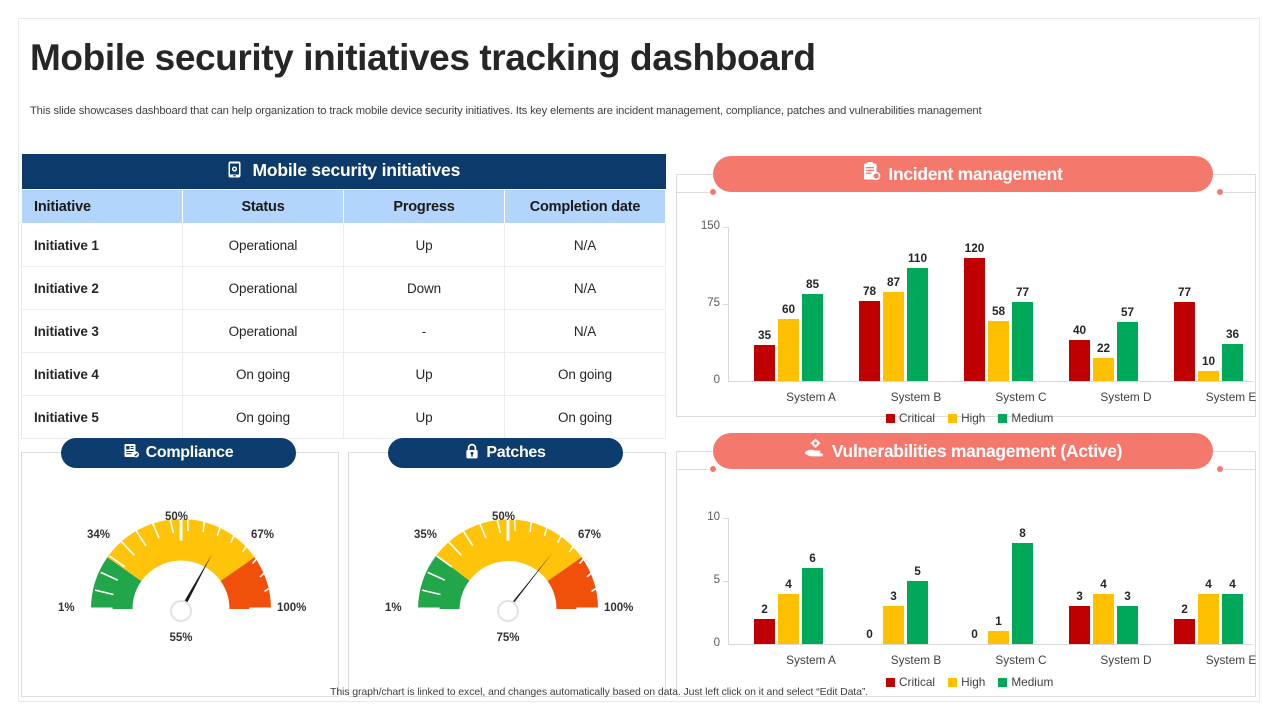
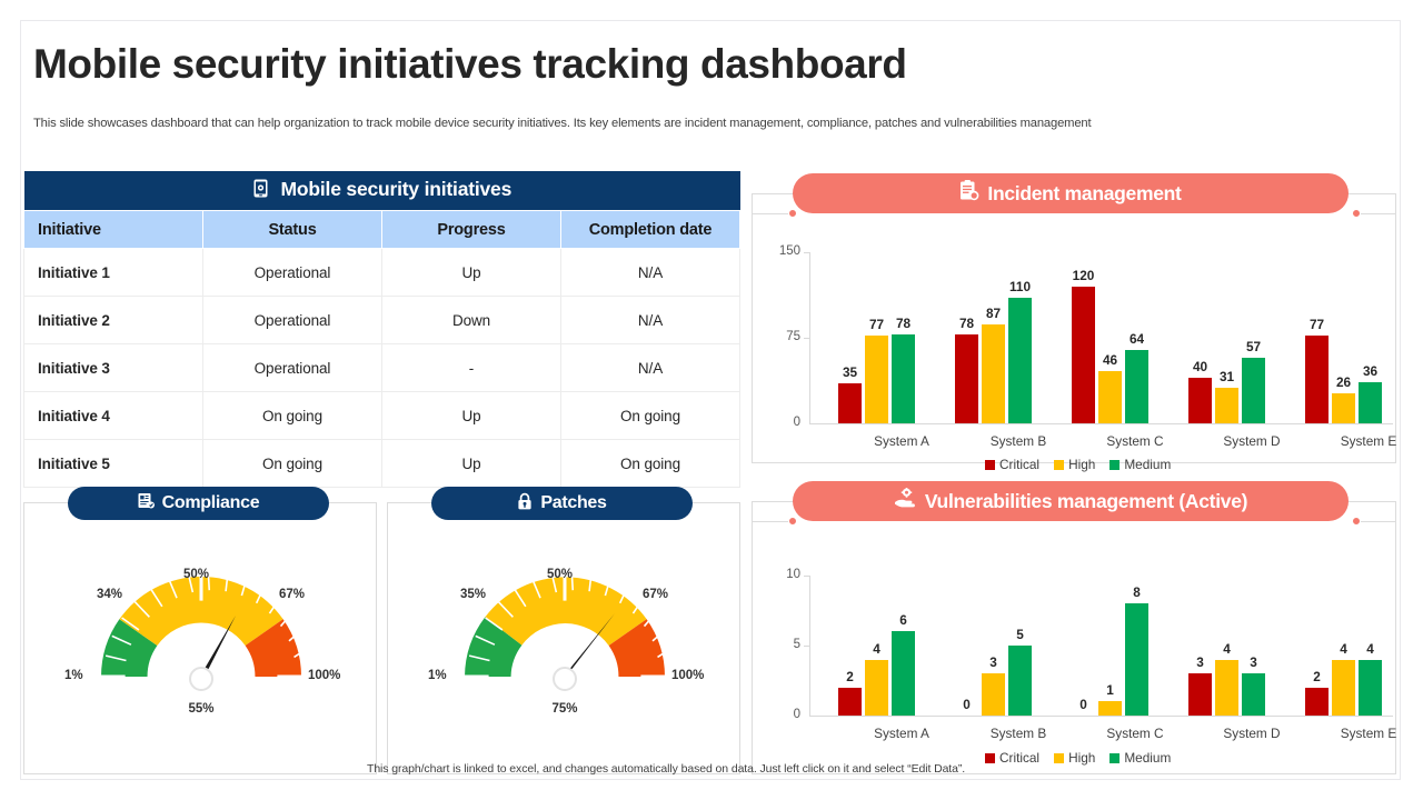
Incident management/High/System A: 60 -> 77
Incident management/Medium/System A: 85 -> 78
Incident management/High/System C: 58 -> 46
Incident management/Medium/System C: 77 -> 64
Incident management/High/System D: 22 -> 31
Incident management/High/System E: 10 -> 26
